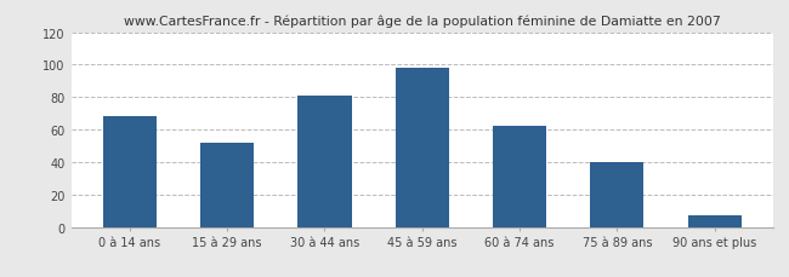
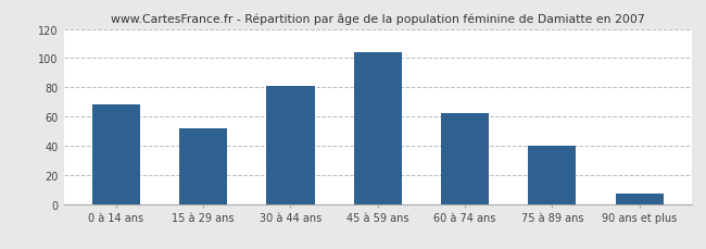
45 à 59 ans: 98 -> 104
